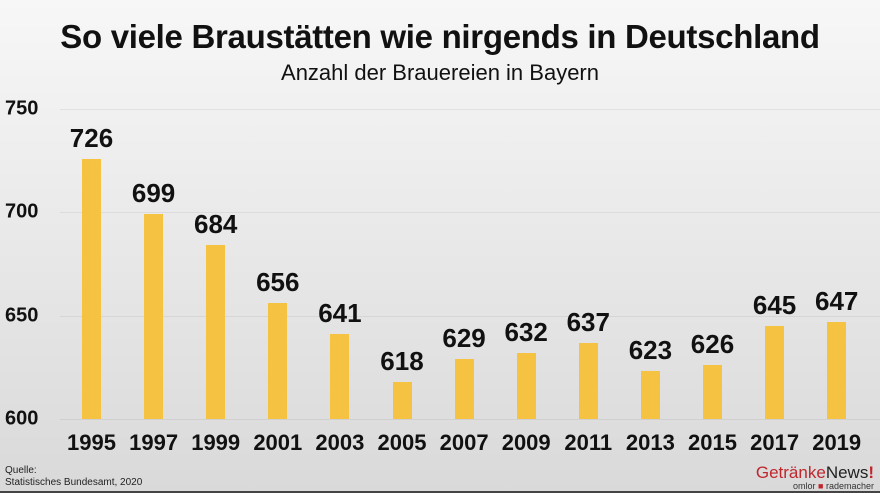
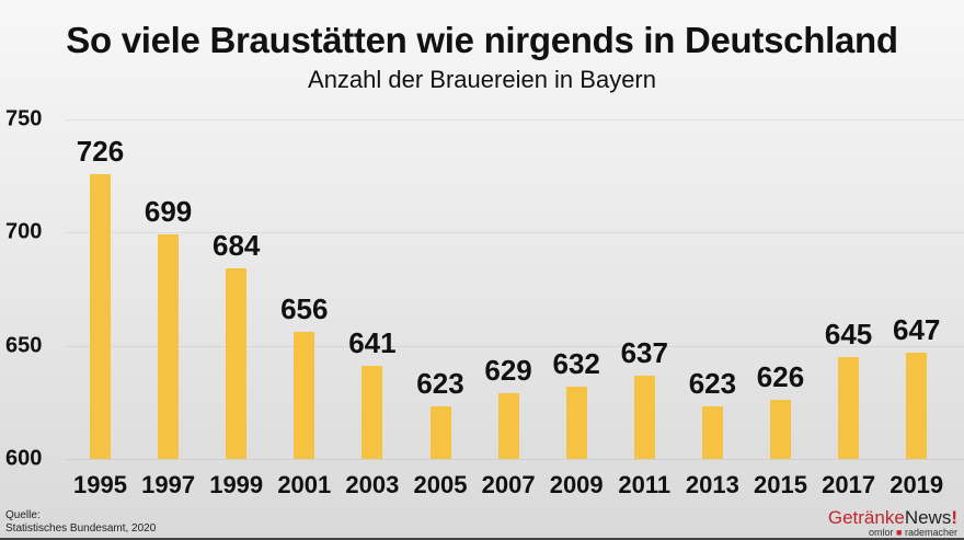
2005: 618 -> 623
